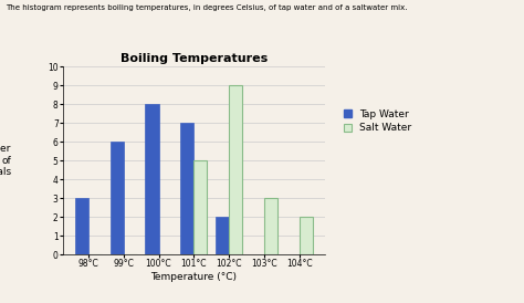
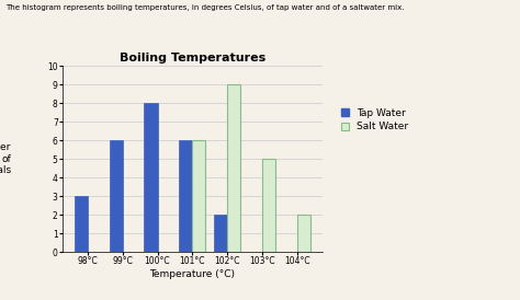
Tap Water/101°C: 7 -> 6
Salt Water/101°C: 5 -> 6
Salt Water/103°C: 3 -> 5
